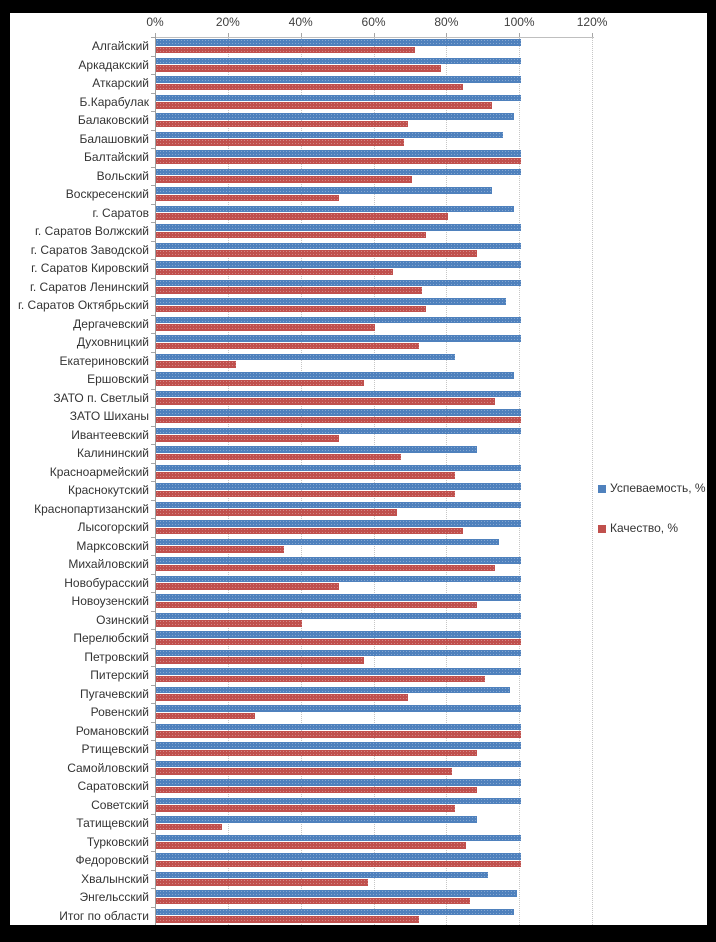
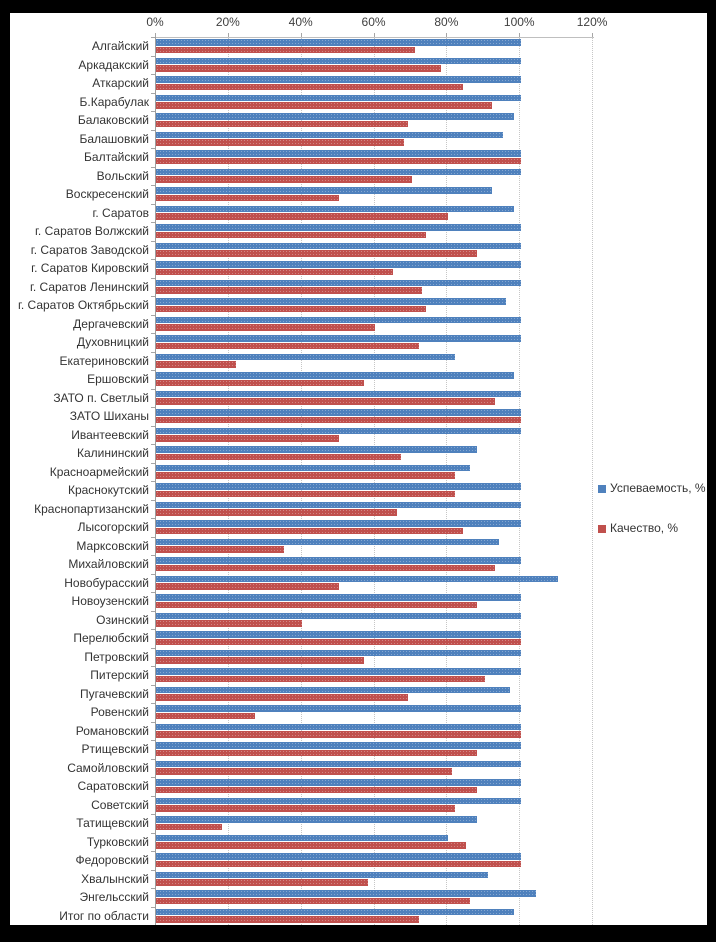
Успеваемость, %/Красноармейский: 100% -> 86%
Успеваемость, %/Новобурасский: 100% -> 110%
Успеваемость, %/Турковский: 100% -> 80%
Успеваемость, %/Энгельсский: 99% -> 104%
